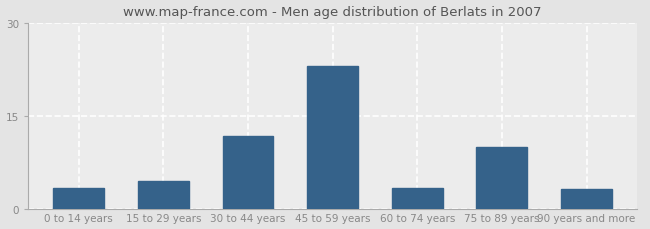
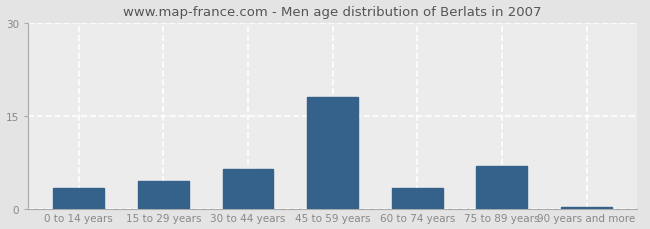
30 to 44 years: 11.8 -> 6.5
45 to 59 years: 23.0 -> 18.0
75 to 89 years: 10.0 -> 7.0
90 years and more: 3.2 -> 0.4
